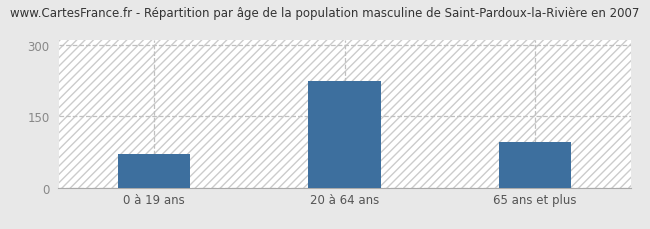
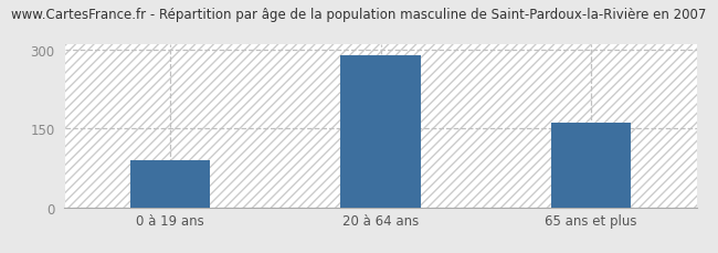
0 à 19 ans: 70 -> 90
20 à 64 ans: 225 -> 290
65 ans et plus: 95 -> 162
